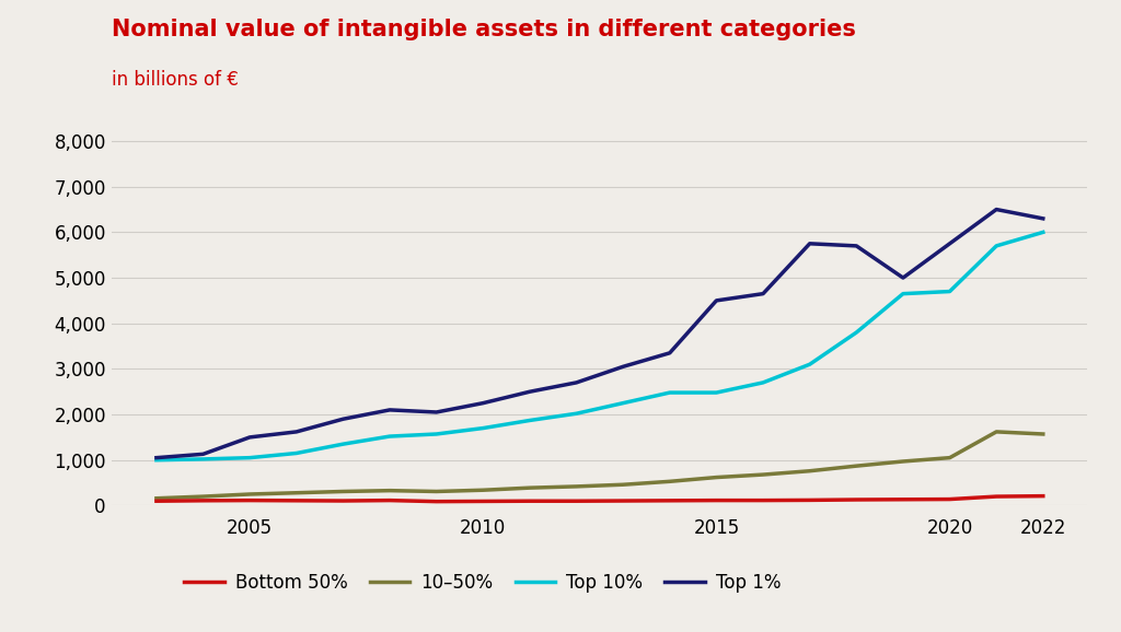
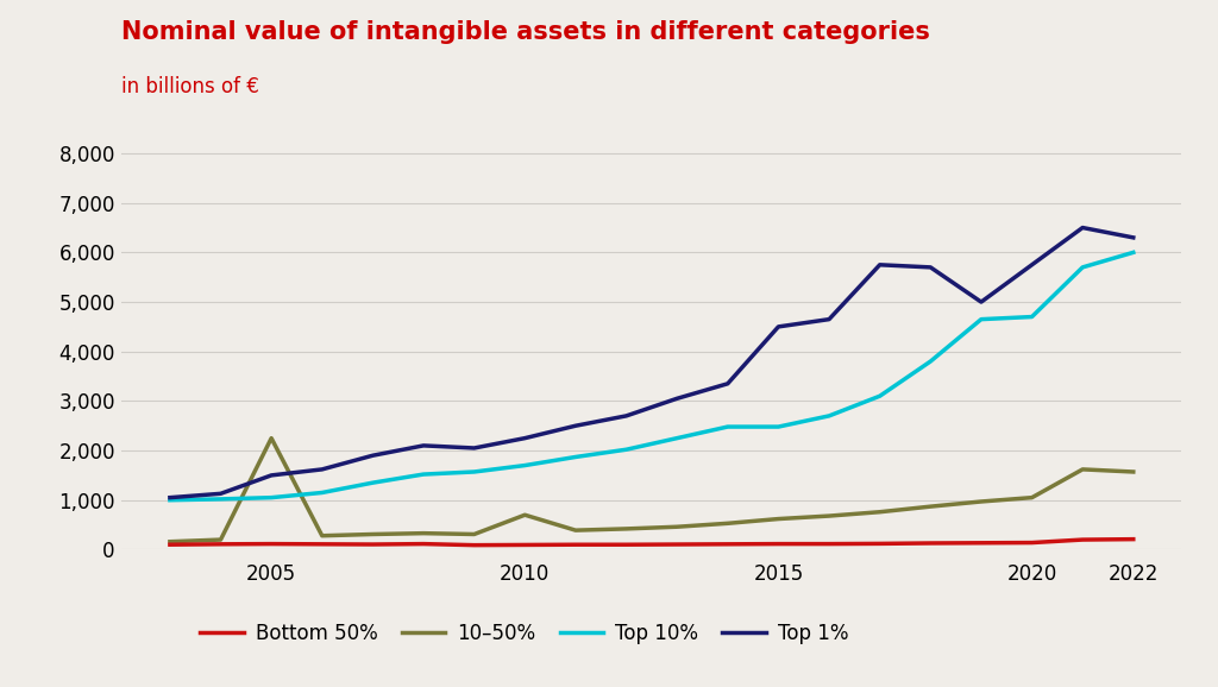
10–50%/2005: 250 -> 2,250
10–50%/2010: 340 -> 700
